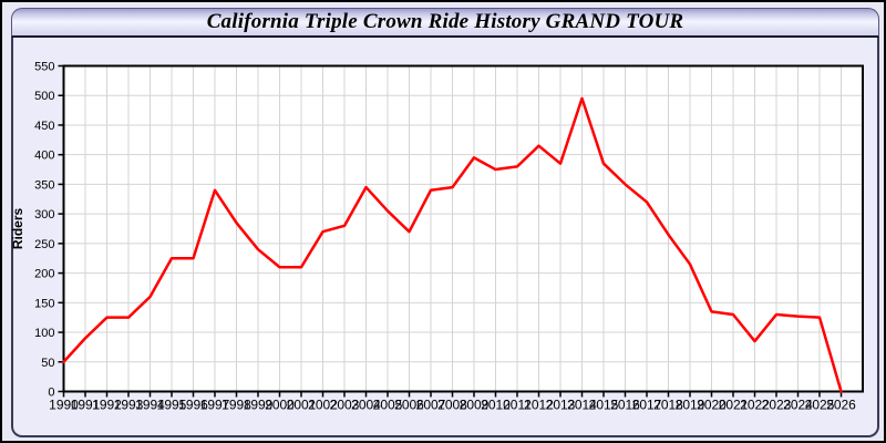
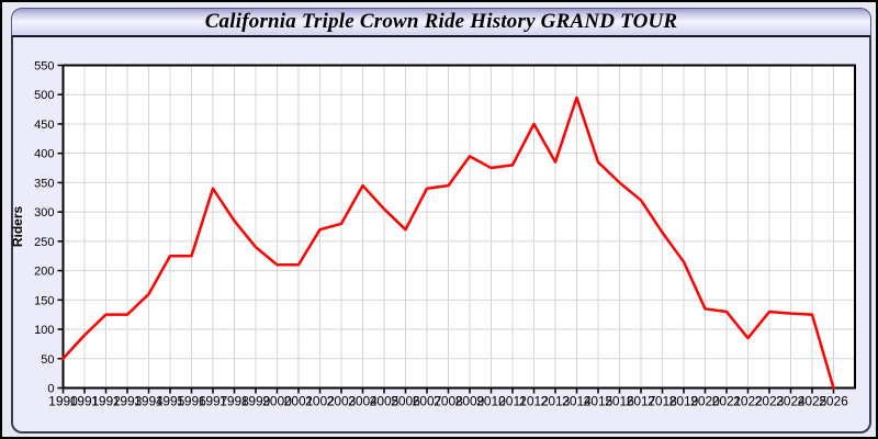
2012: 420 -> 450
